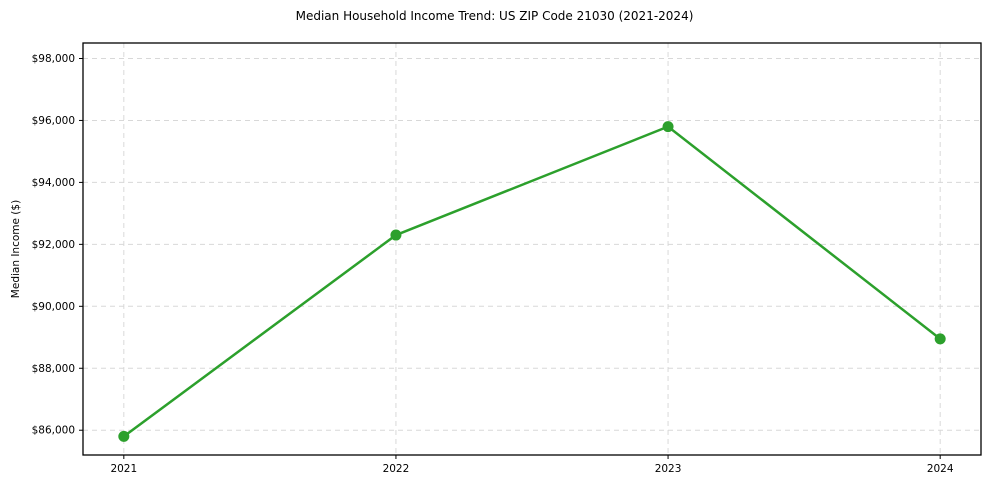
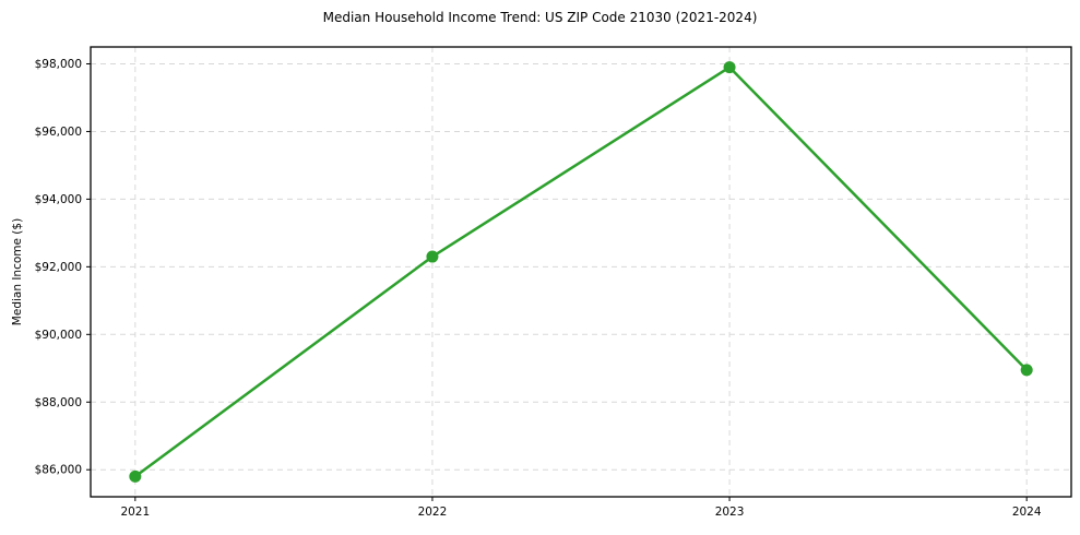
2023: $95800 -> $97900
